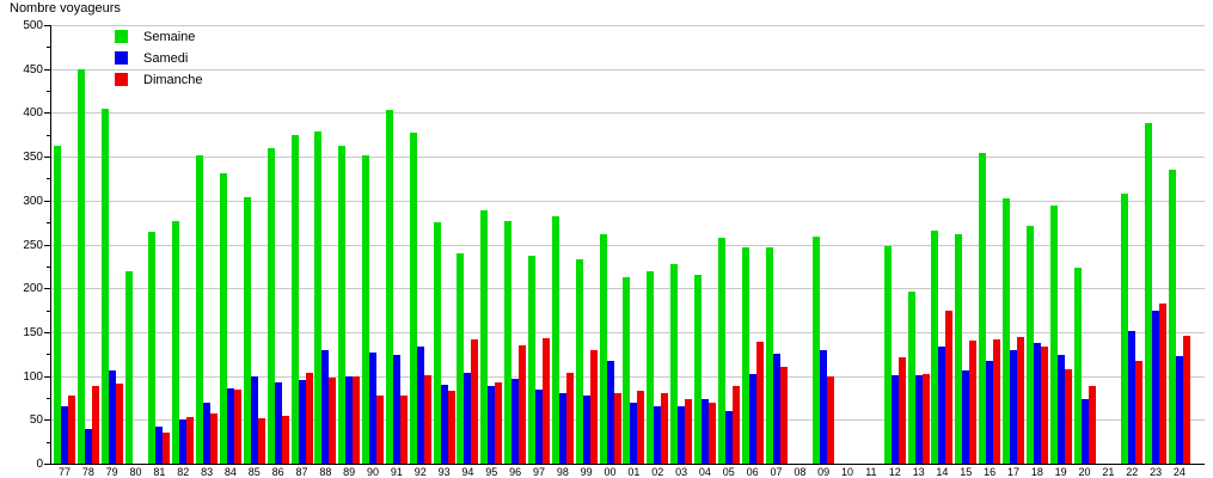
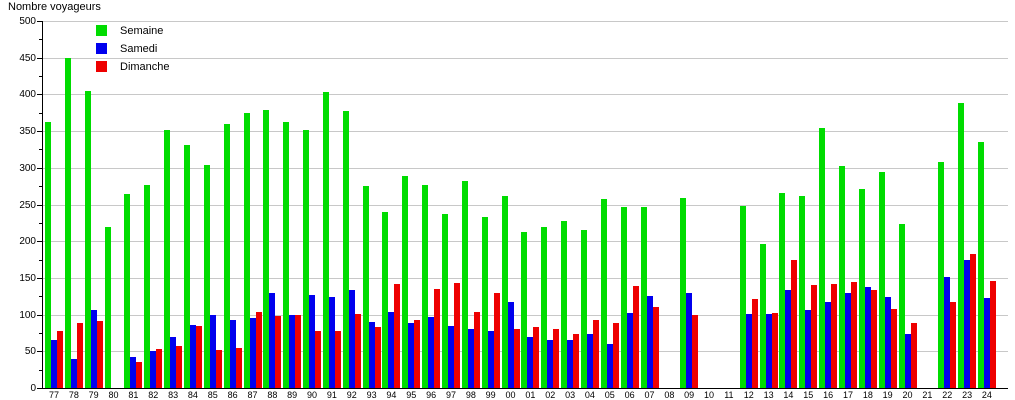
Dimanche/04: 70 -> 90
